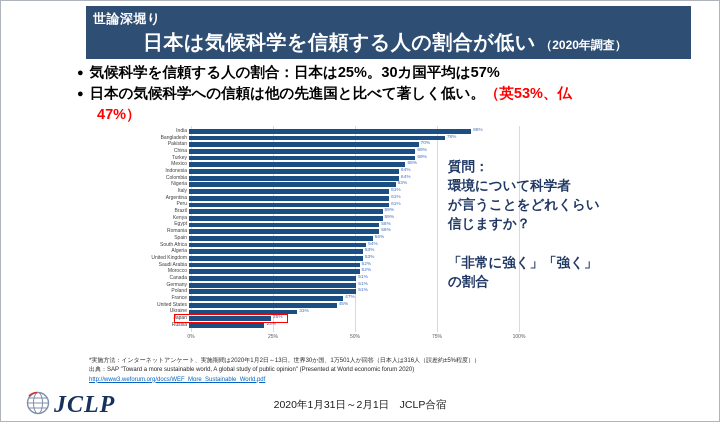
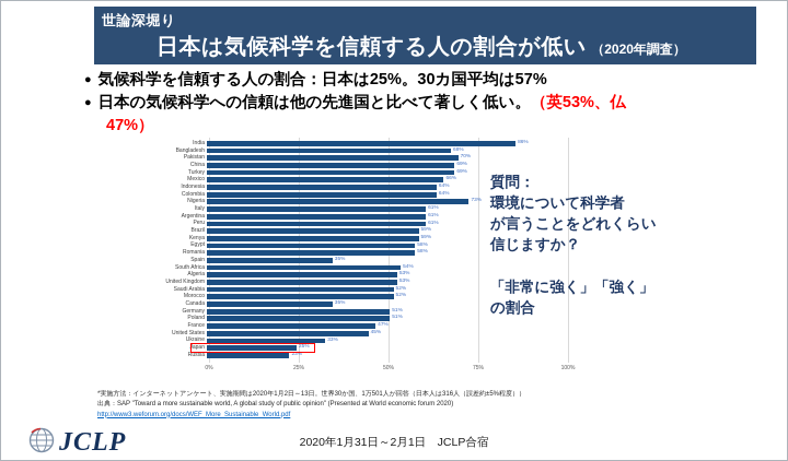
Bangladesh: 78% -> 68%
Nigeria: 63% -> 73%
Spain: 56% -> 35%
Canada: 51% -> 35%
